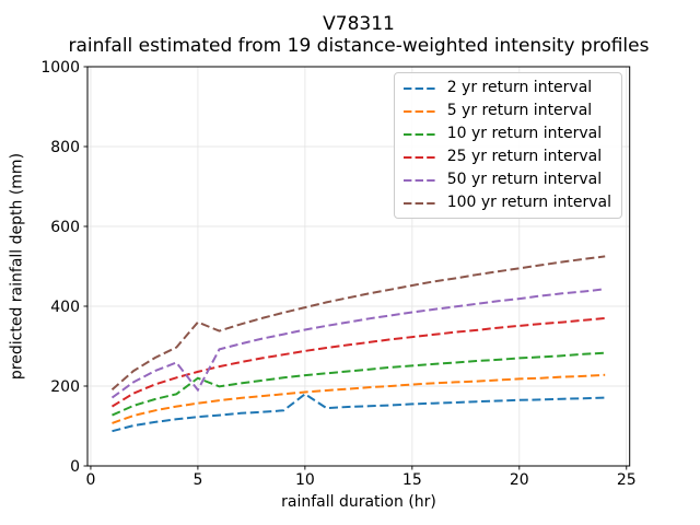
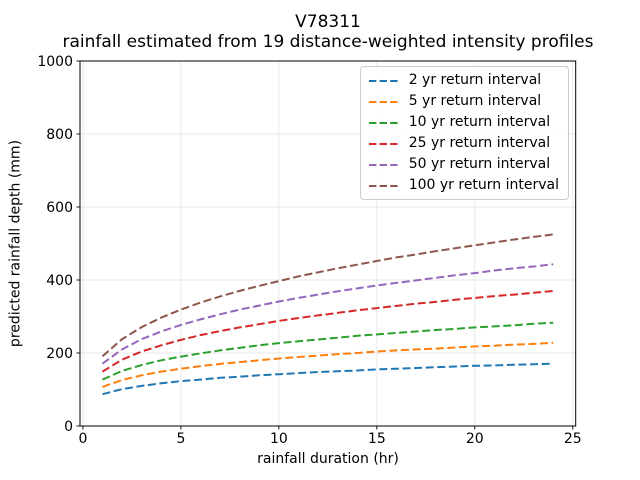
10 yr return interval/5: 220 -> 190
50 yr return interval/5: 190 -> 280
100 yr return interval/5: 360 -> 320
2 yr return interval/10: 180 -> 140
